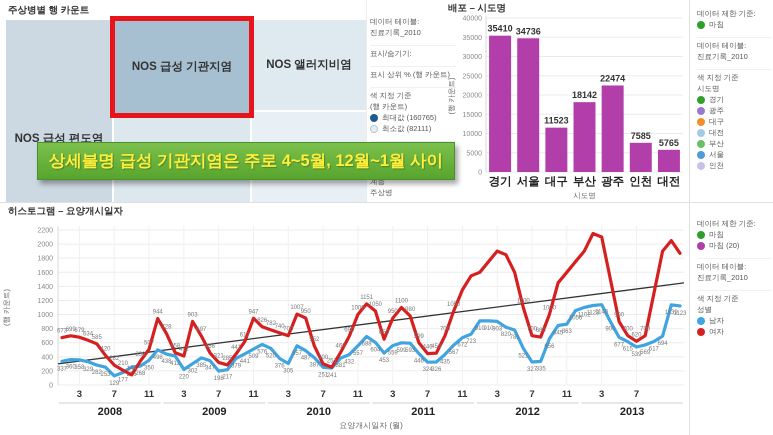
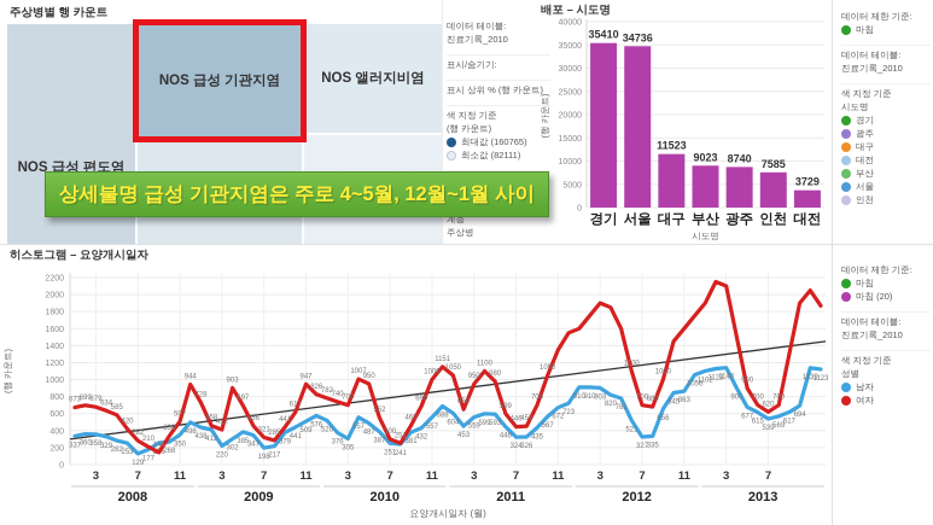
배포 – 시도명/부산: 18142 -> 9023
배포 – 시도명/광주: 22474 -> 8740
배포 – 시도명/대전: 5765 -> 3729
